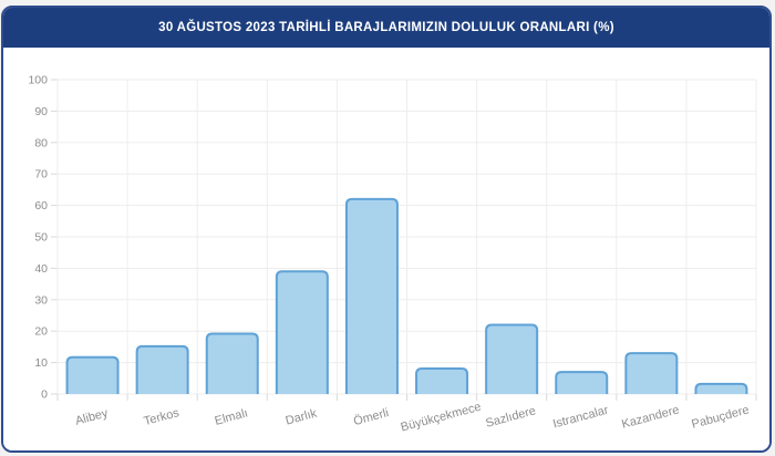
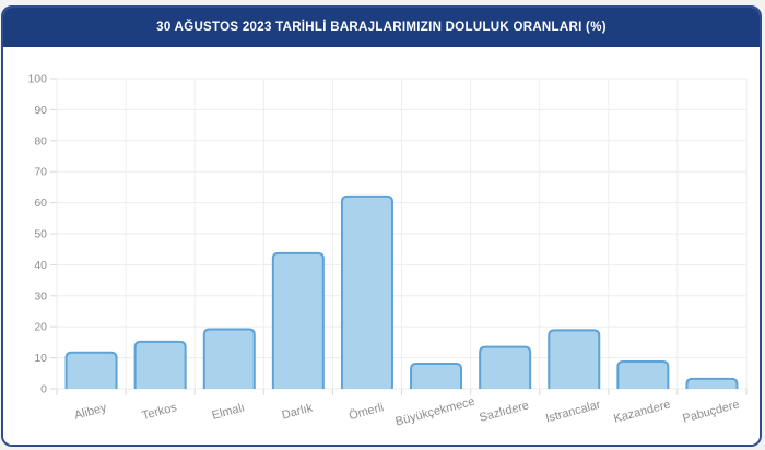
Darlık: 39 -> 44
Sazlıdere: 22 -> 14
Istrancalar: 7 -> 19
Kazandere: 13 -> 9
